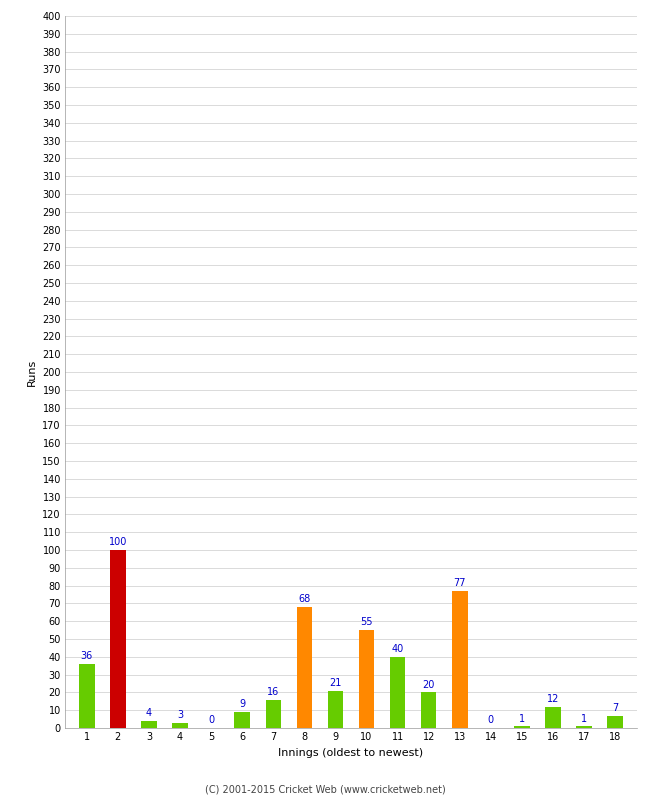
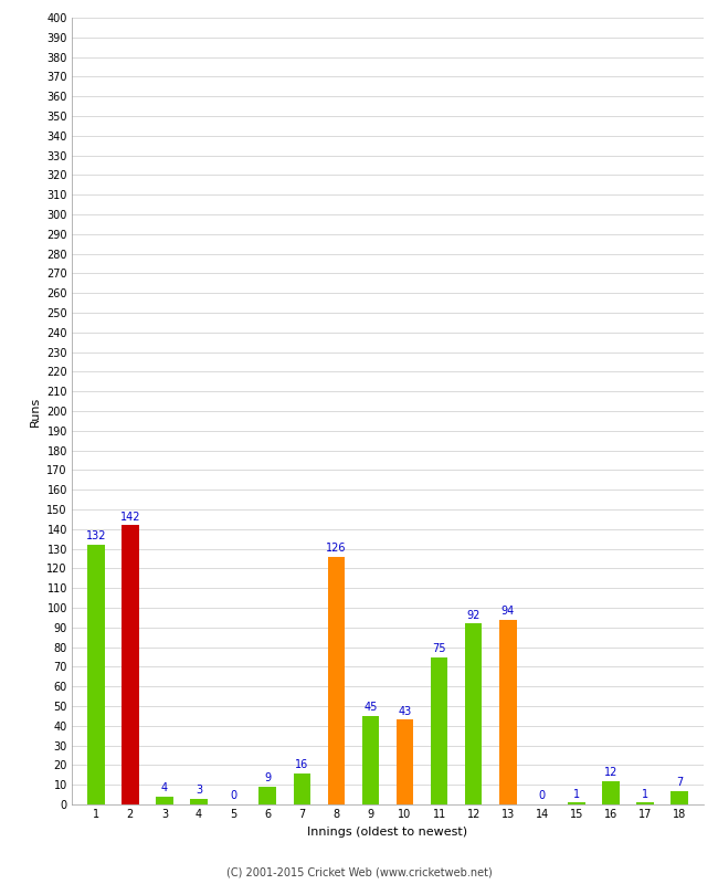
1: 36 -> 132
2: 100 -> 142
8: 68 -> 126
9: 21 -> 45
10: 55 -> 43
11: 40 -> 75
12: 20 -> 92
13: 77 -> 94
